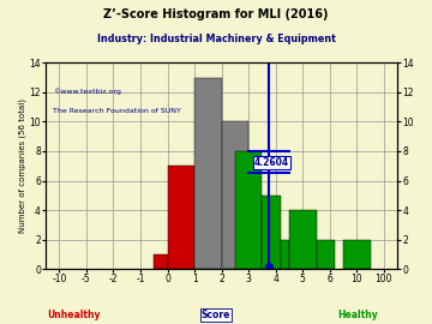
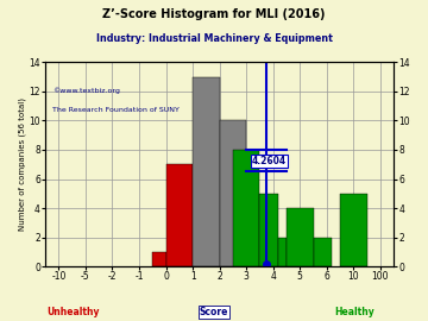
10: 2 -> 5
